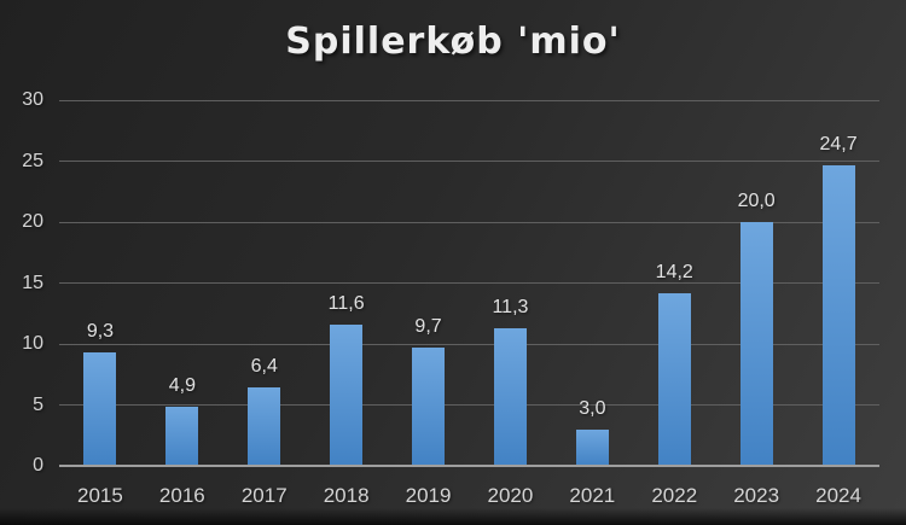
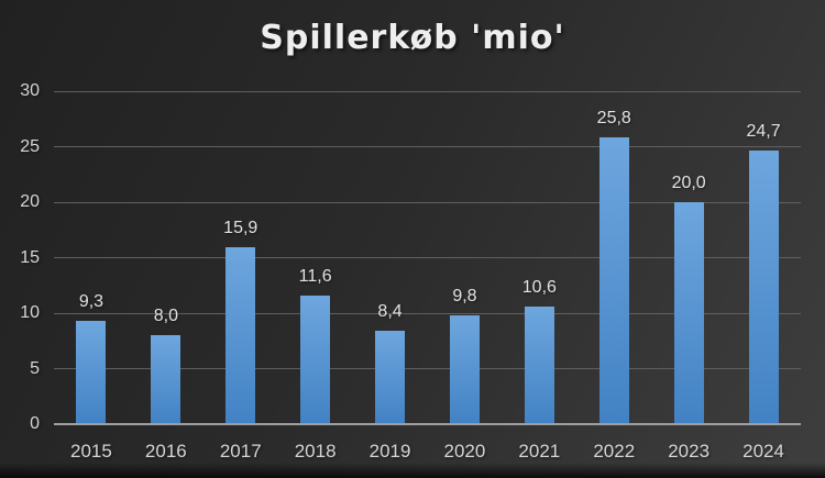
2016: 4,9 -> 8,0
2017: 6,4 -> 15,9
2019: 9,7 -> 8,4
2020: 11,3 -> 9,8
2021: 3,0 -> 10,6
2022: 14,2 -> 25,8
